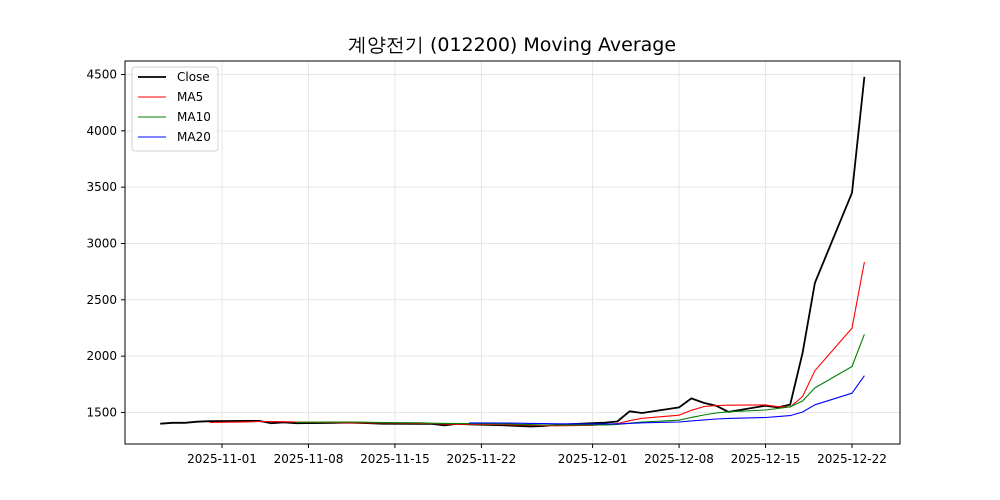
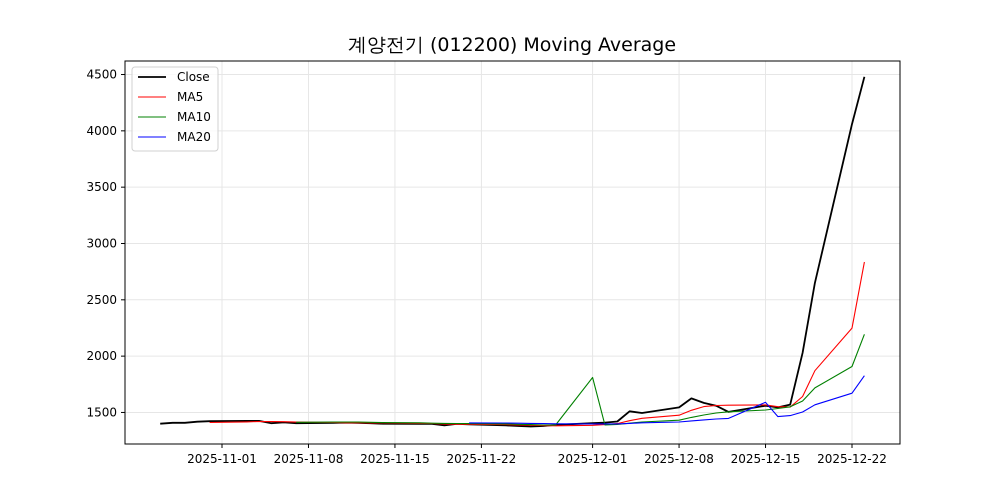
MA10/2025-12-01: 1390 -> 1810
MA20/2025-12-15: 1460 -> 1590
Close/2025-12-22: 3450 -> 4060
